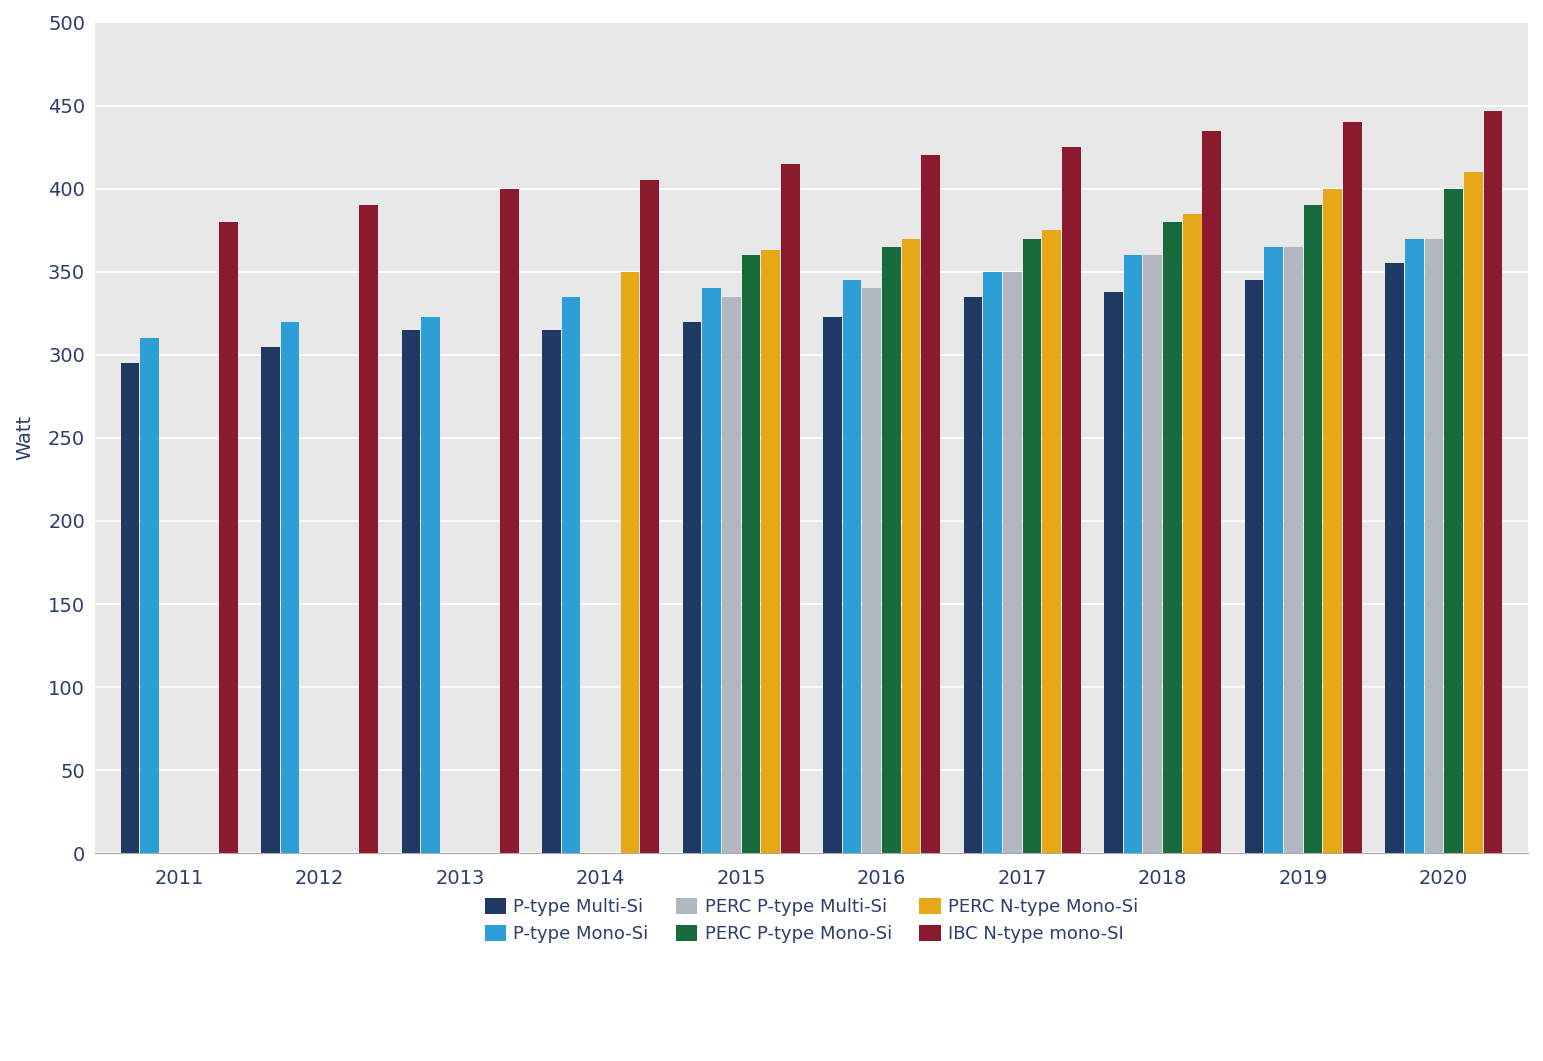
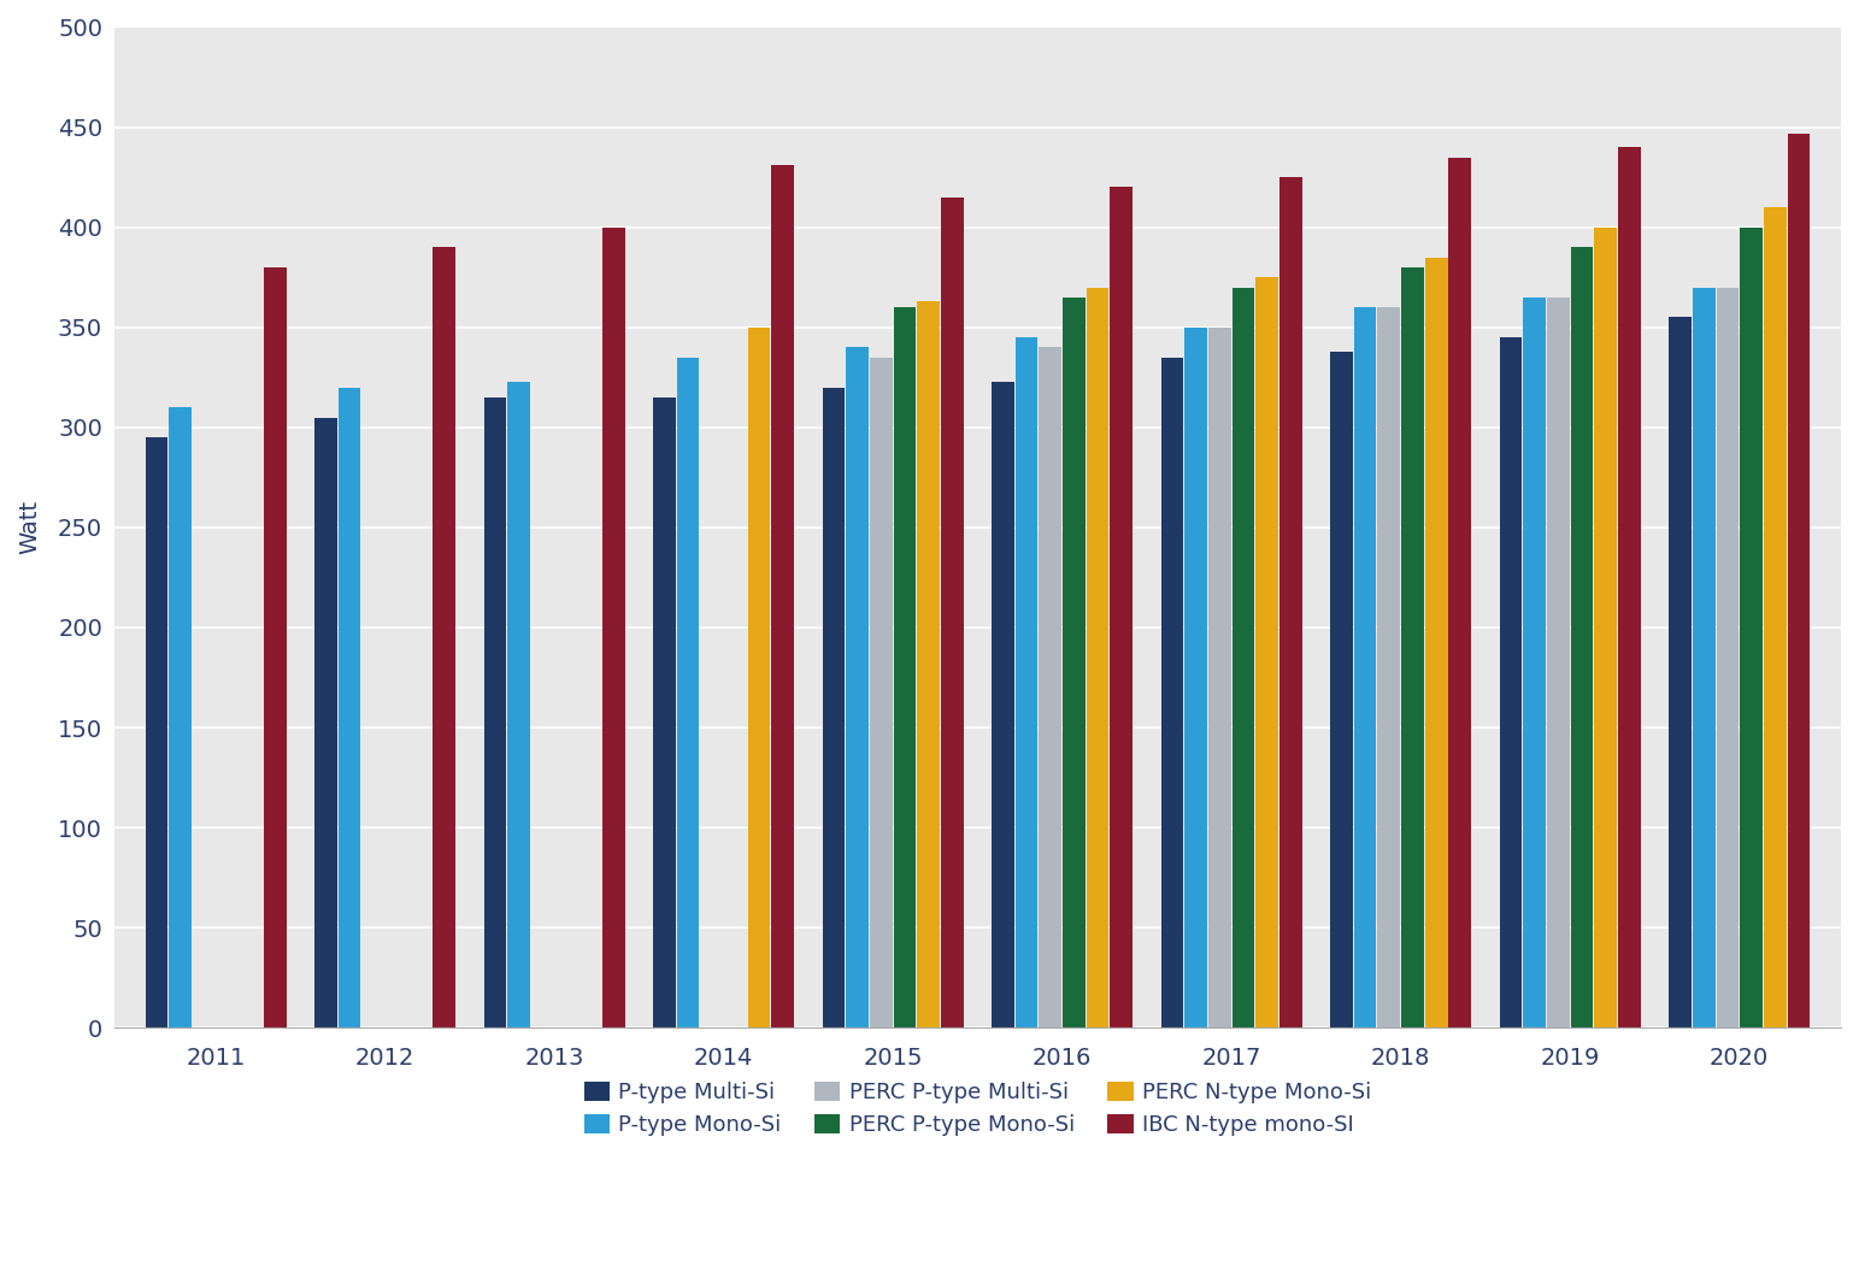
IBC N-type mono-SI/2014: 405 -> 431
